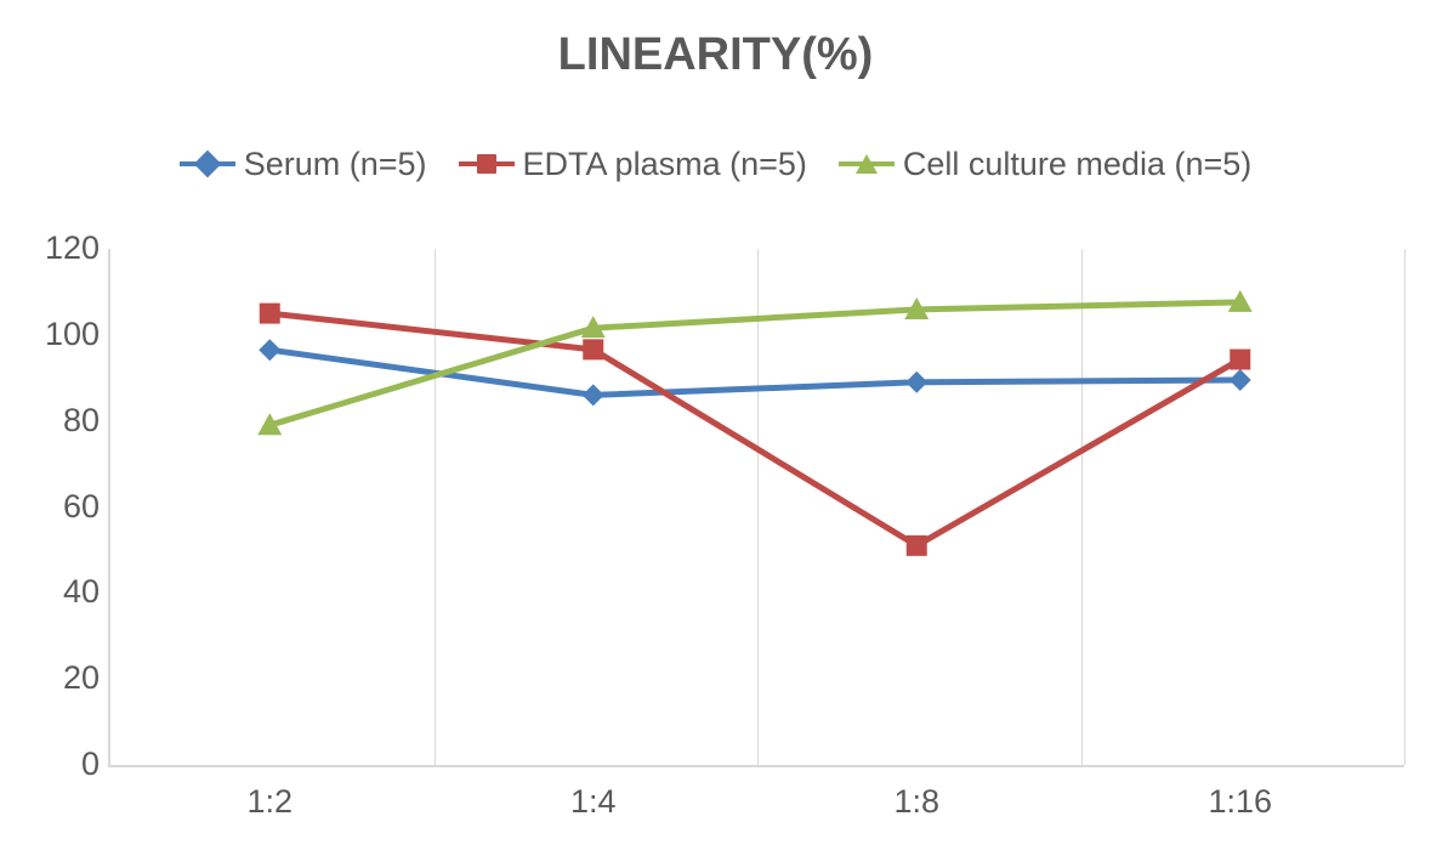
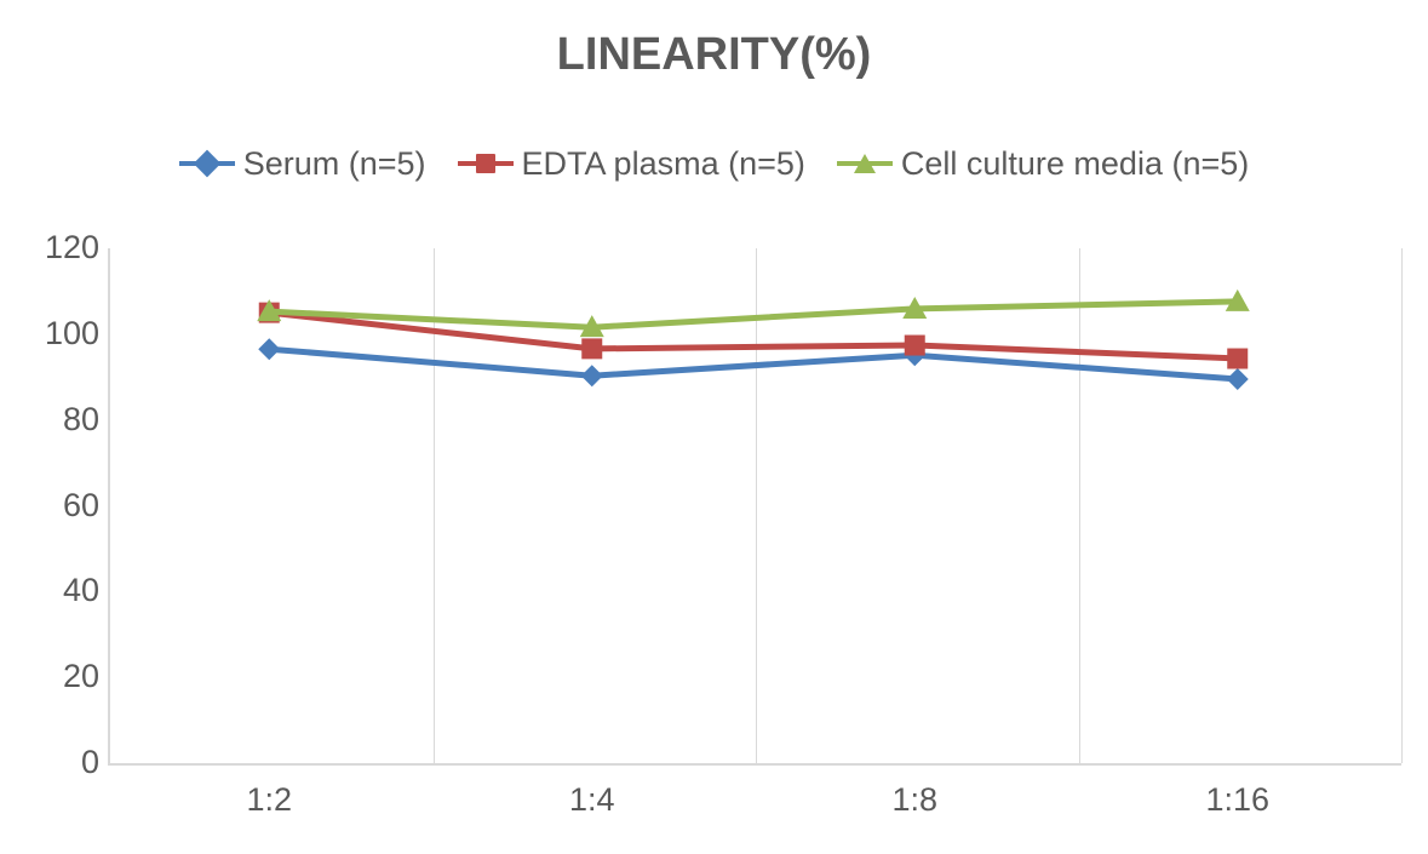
Cell culture media (n=5)/1:2: 79 -> 105
Serum (n=5)/1:4: 86 -> 90
Serum (n=5)/1:8: 89 -> 95
EDTA plasma (n=5)/1:8: 51 -> 97
